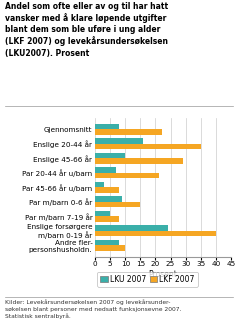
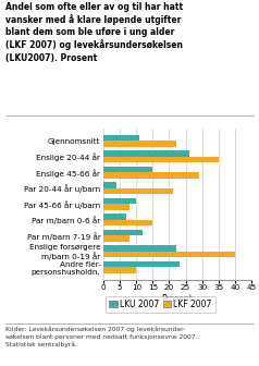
LKU 2007/Gjennomsnitt: 8 -> 11
LKU 2007/Enslige 20-44 år: 16 -> 26
LKU 2007/Enslige 45-66 år: 10 -> 15
LKU 2007/Par 20-44 år u/barn: 7 -> 4
LKU 2007/Par 45-66 år u/barn: 3 -> 10
LKU 2007/Par m/barn 0-6 år: 9 -> 7
LKU 2007/Par m/barn 7-19 år: 5 -> 12
LKU 2007/Enslige forsørgere m/barn 0-19 år: 24 -> 22
LKU 2007/Andre fler- personshusholdn.: 8 -> 23
